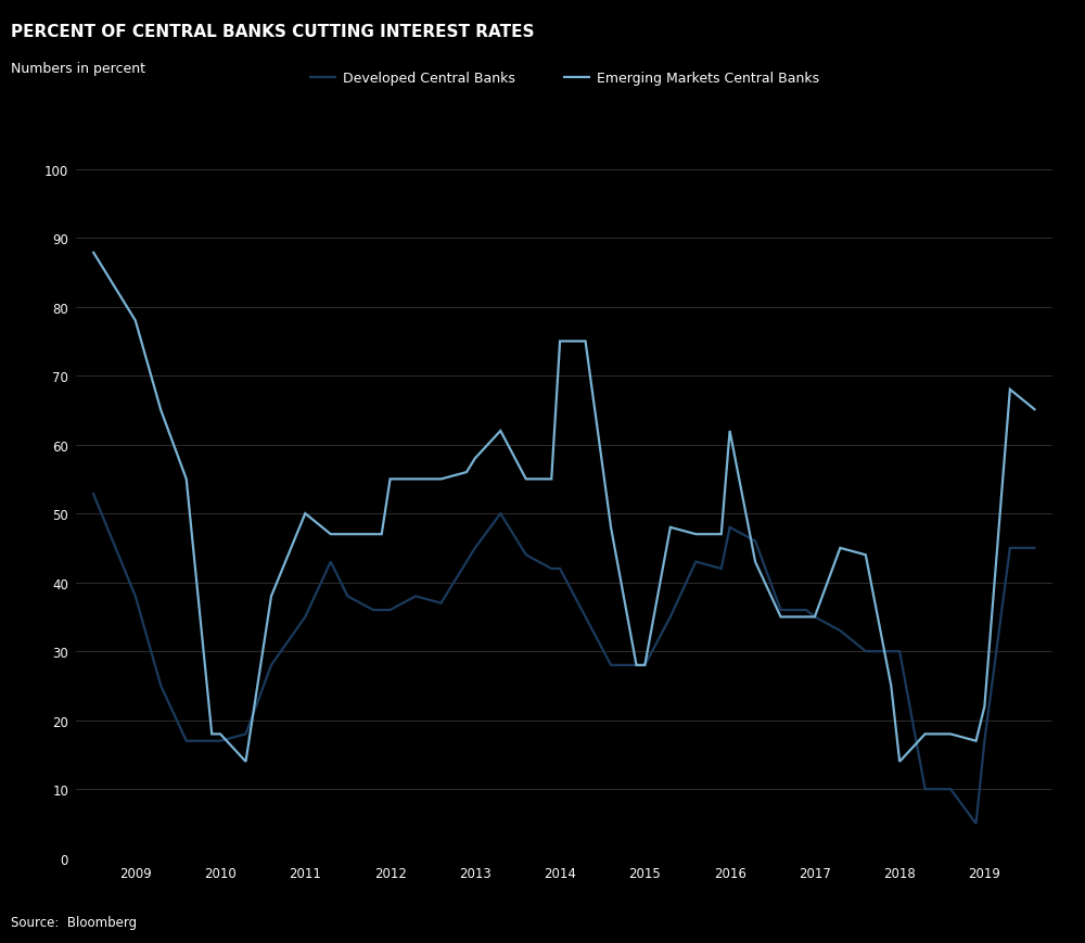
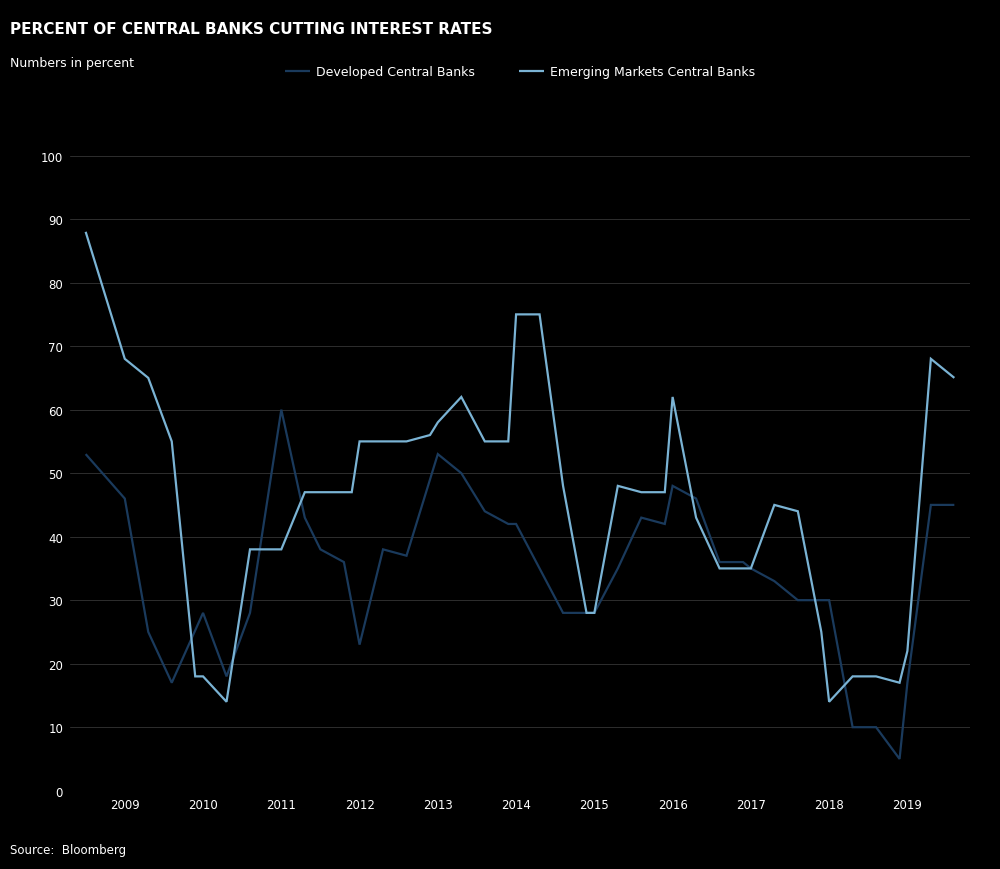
Developed Central Banks/2009: 38 -> 46
Emerging Markets Central Banks/2009: 78 -> 68
Developed Central Banks/2010: 17 -> 28
Developed Central Banks/2011: 35 -> 60
Emerging Markets Central Banks/2011: 50 -> 38
Developed Central Banks/2012: 36 -> 23
Developed Central Banks/2013: 45 -> 53
